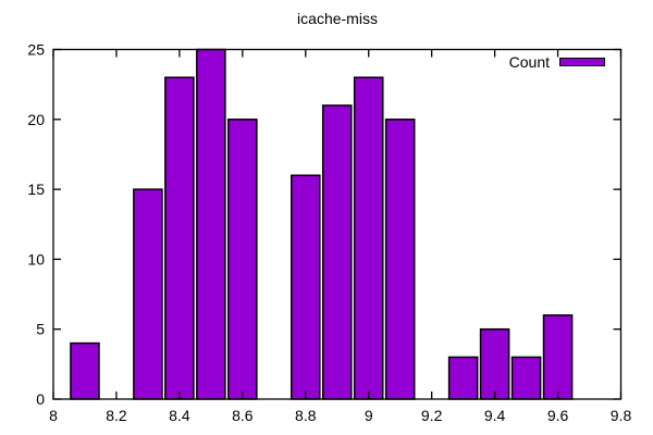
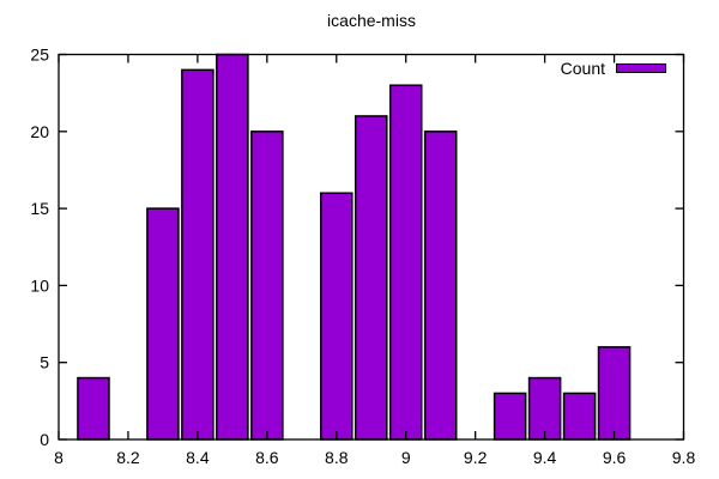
8.4: 23 -> 24
9.4: 5 -> 4
